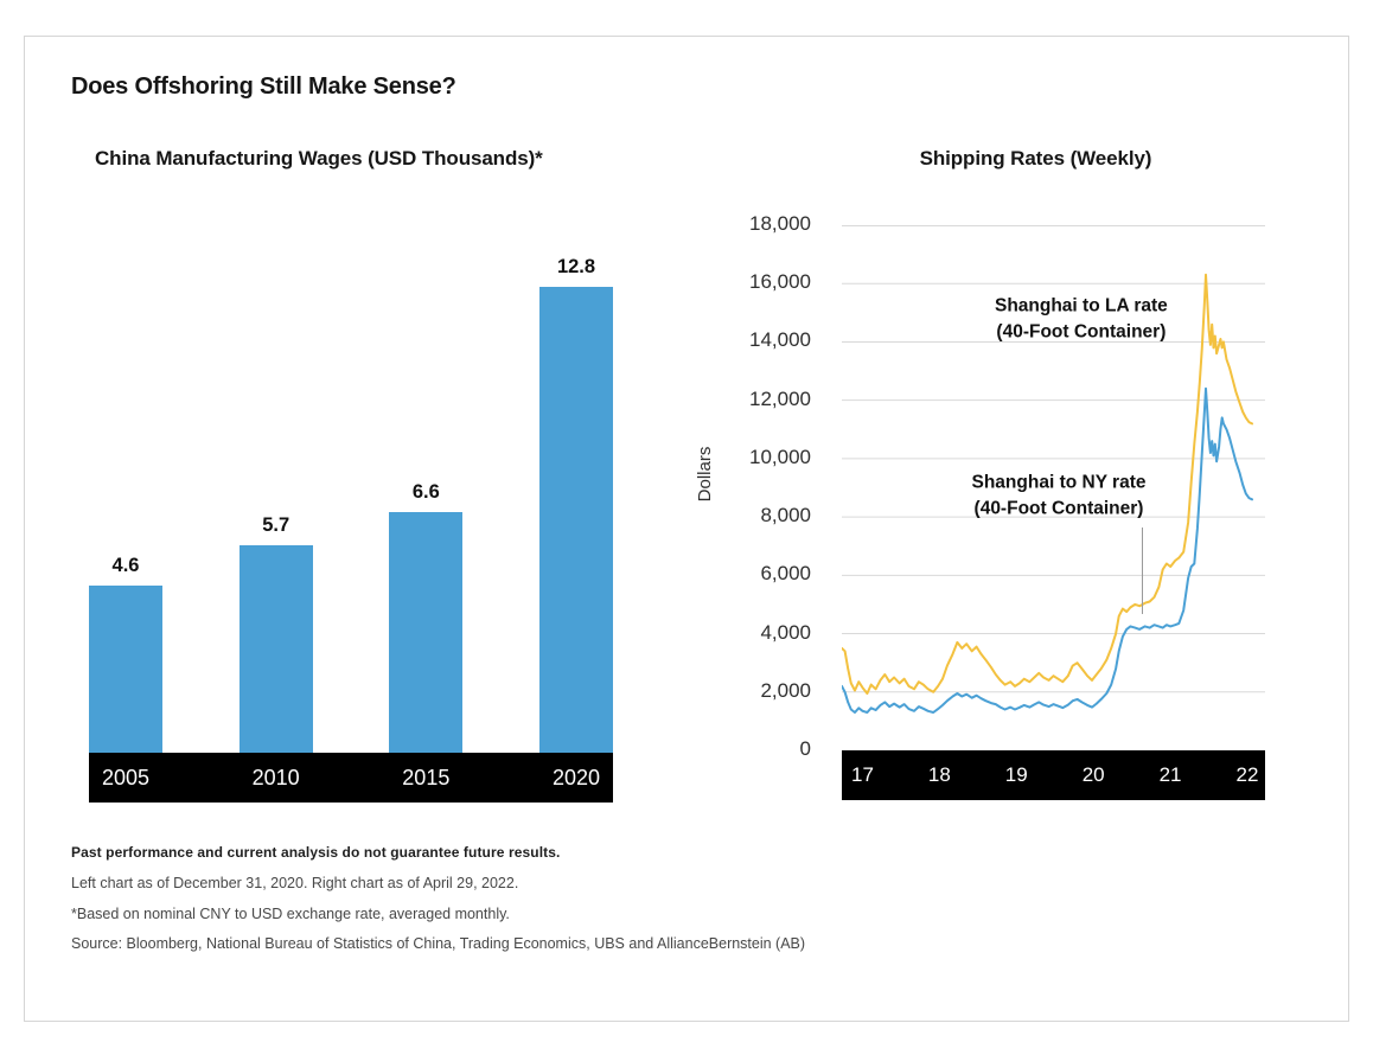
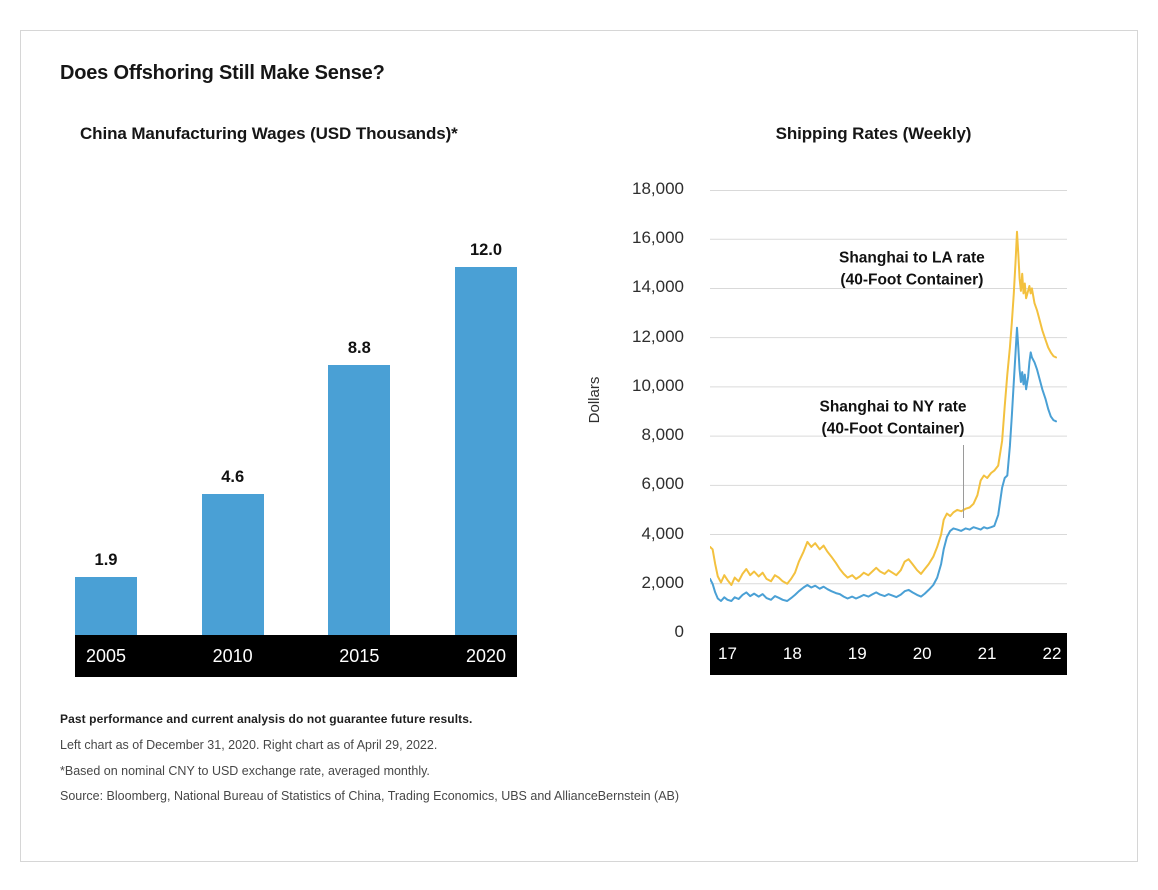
China Manufacturing Wages (USD Thousands)*/2005: 4.6 -> 1.9
China Manufacturing Wages (USD Thousands)*/2010: 5.7 -> 4.6
China Manufacturing Wages (USD Thousands)*/2015: 6.6 -> 8.8
China Manufacturing Wages (USD Thousands)*/2020: 12.8 -> 12.0
